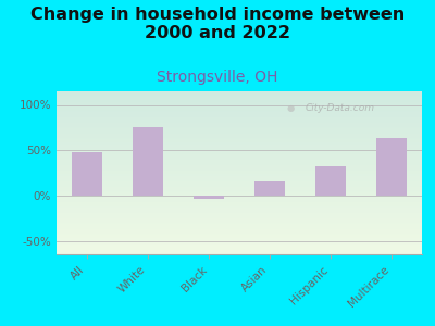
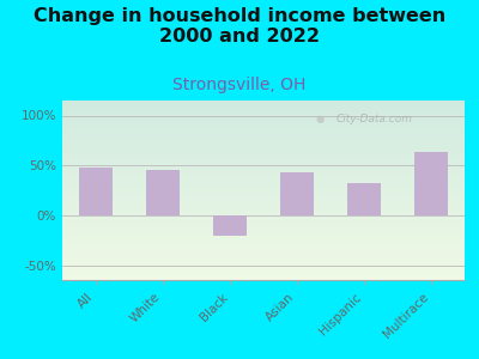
White: 76% -> 46%
Black: -4% -> -20%
Asian: 16% -> 43%
